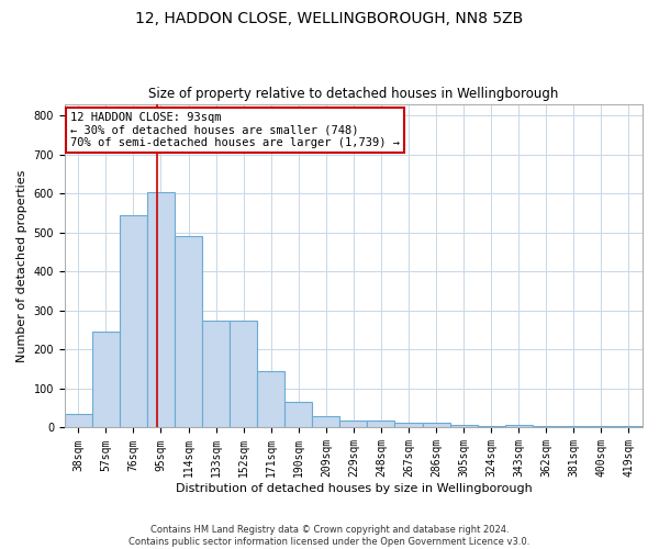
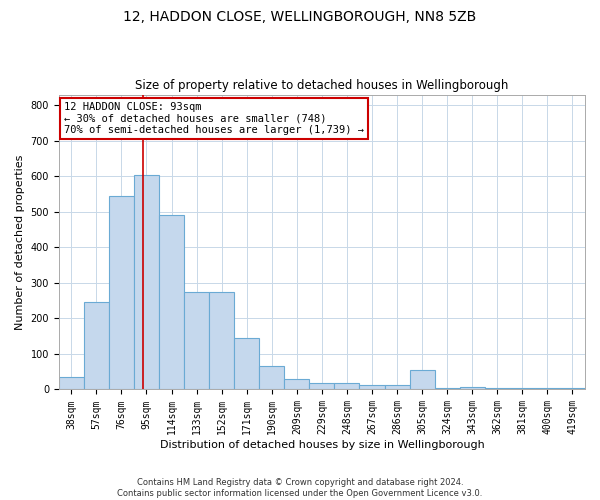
305sqm: 7 -> 55
